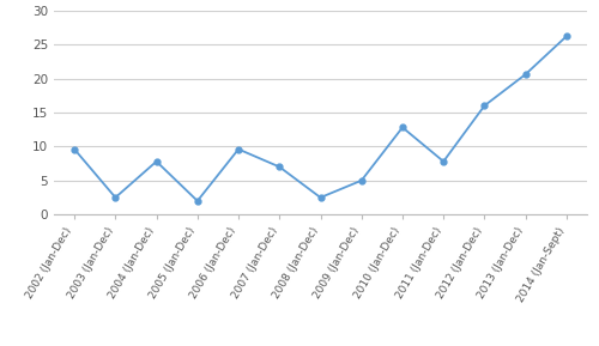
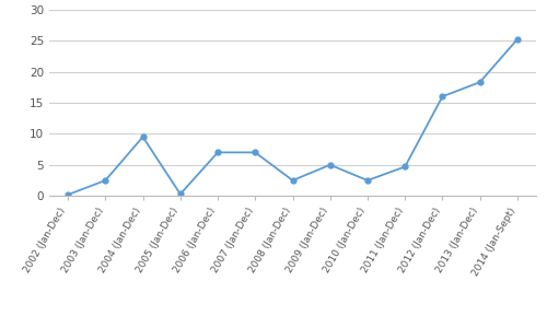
2002 (Jan-Dec): 9.6 -> 0.2
2004 (Jan-Dec): 7.8 -> 9.5
2005 (Jan-Dec): 2.0 -> 0.3
2006 (Jan-Dec): 9.6 -> 7.0
2010 (Jan-Dec): 12.8 -> 2.5
2011 (Jan-Dec): 7.8 -> 4.7
2013 (Jan-Dec): 20.6 -> 18.3
2014 (Jan-Sept): 26.2 -> 25.2
